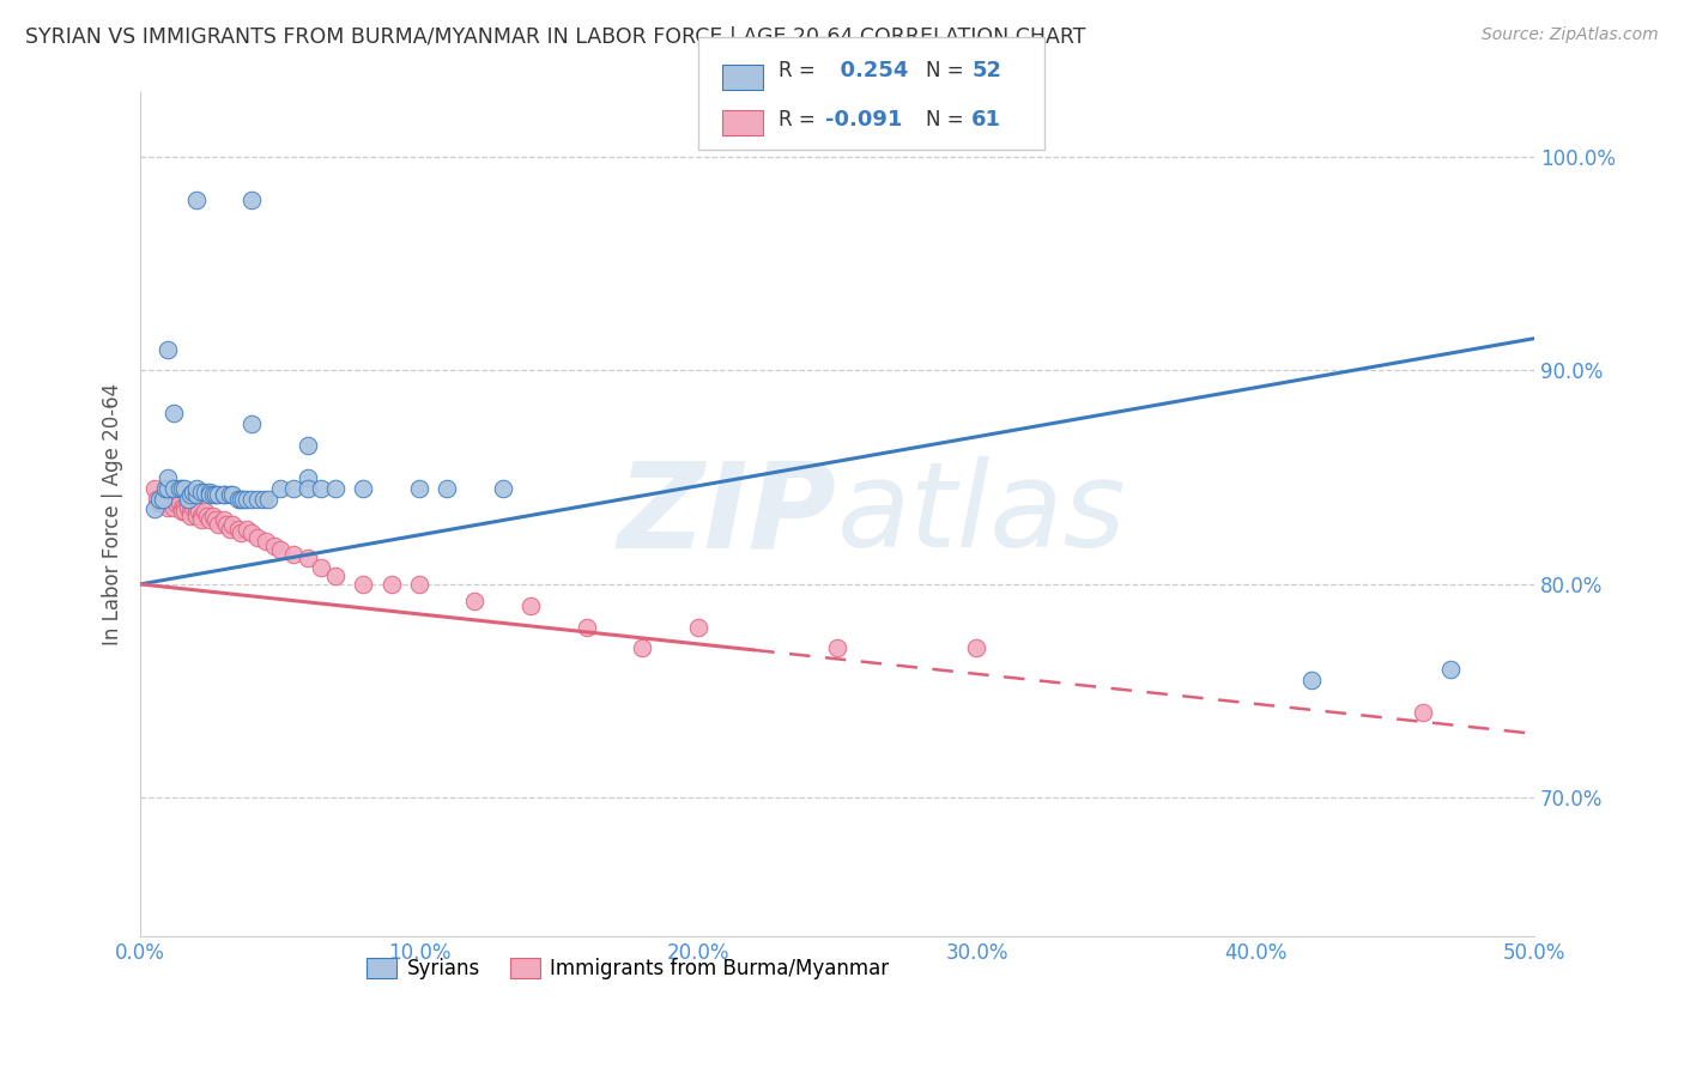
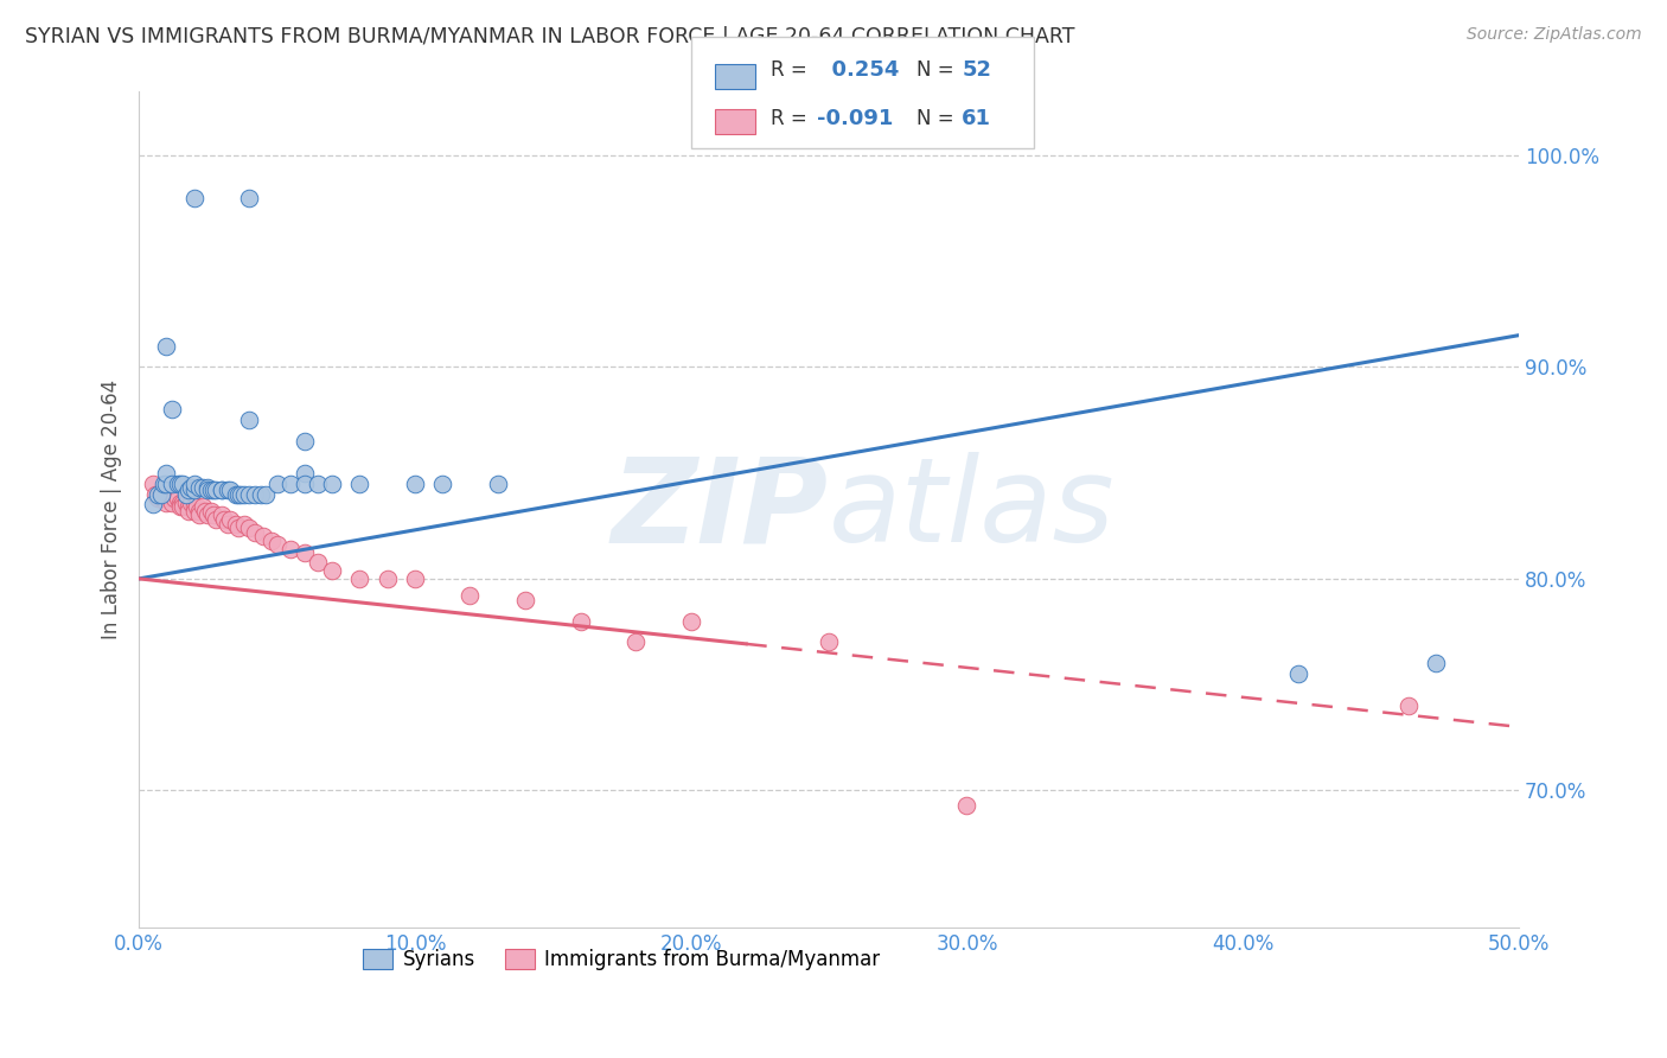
Immigrants from Burma/Myanmar/30.0%: 77.0% -> 69.3%
